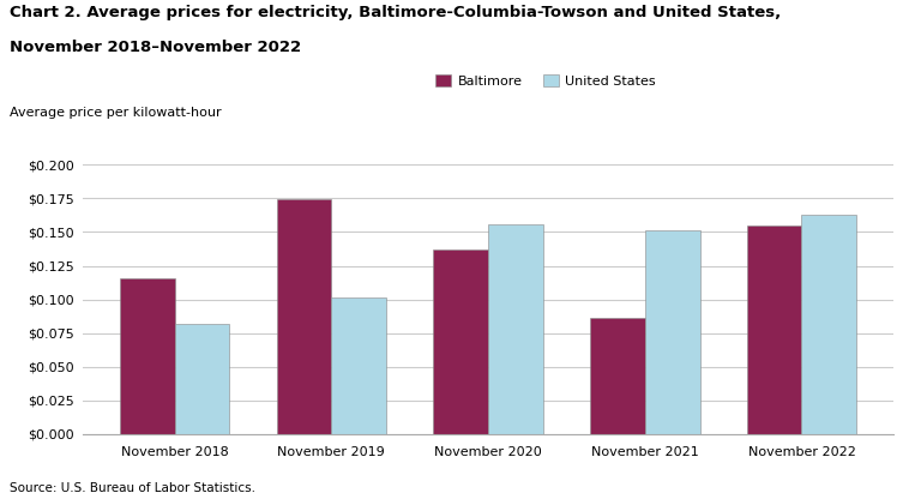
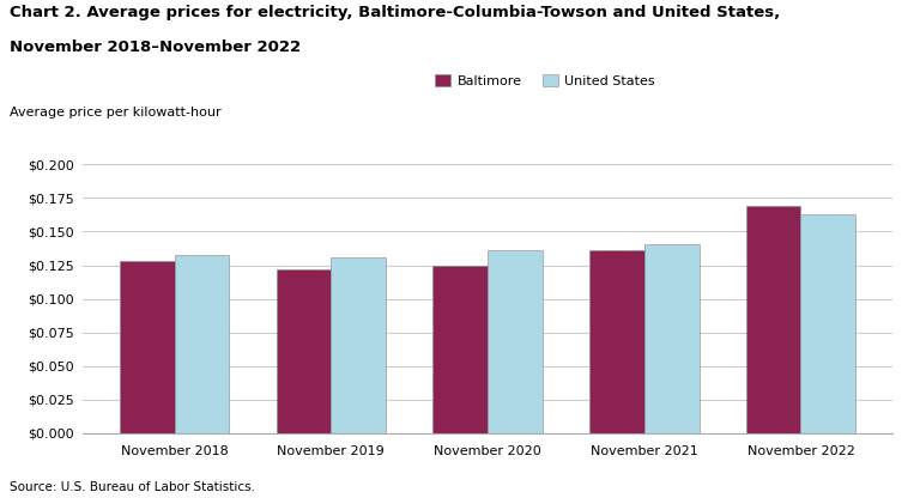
Baltimore/November 2018: $0.116 -> $0.128
United States/November 2018: $0.082 -> $0.133
Baltimore/November 2019: $0.174 -> $0.122
United States/November 2019: $0.101 -> $0.131
Baltimore/November 2020: $0.137 -> $0.125
United States/November 2020: $0.156 -> $0.136
Baltimore/November 2021: $0.086 -> $0.136
United States/November 2021: $0.151 -> $0.141
Baltimore/November 2022: $0.155 -> $0.169
